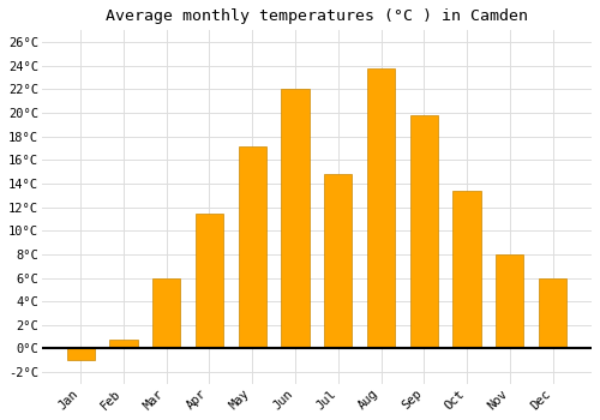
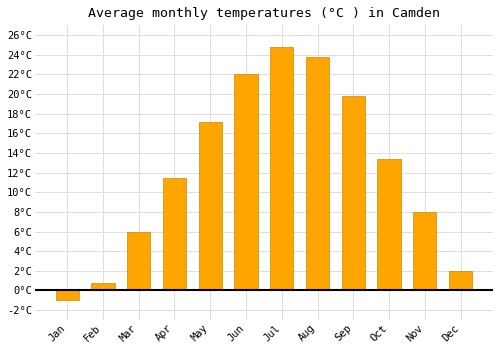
Jul: 14.8°C -> 24.8°C
Dec: 6.0°C -> 2.0°C
